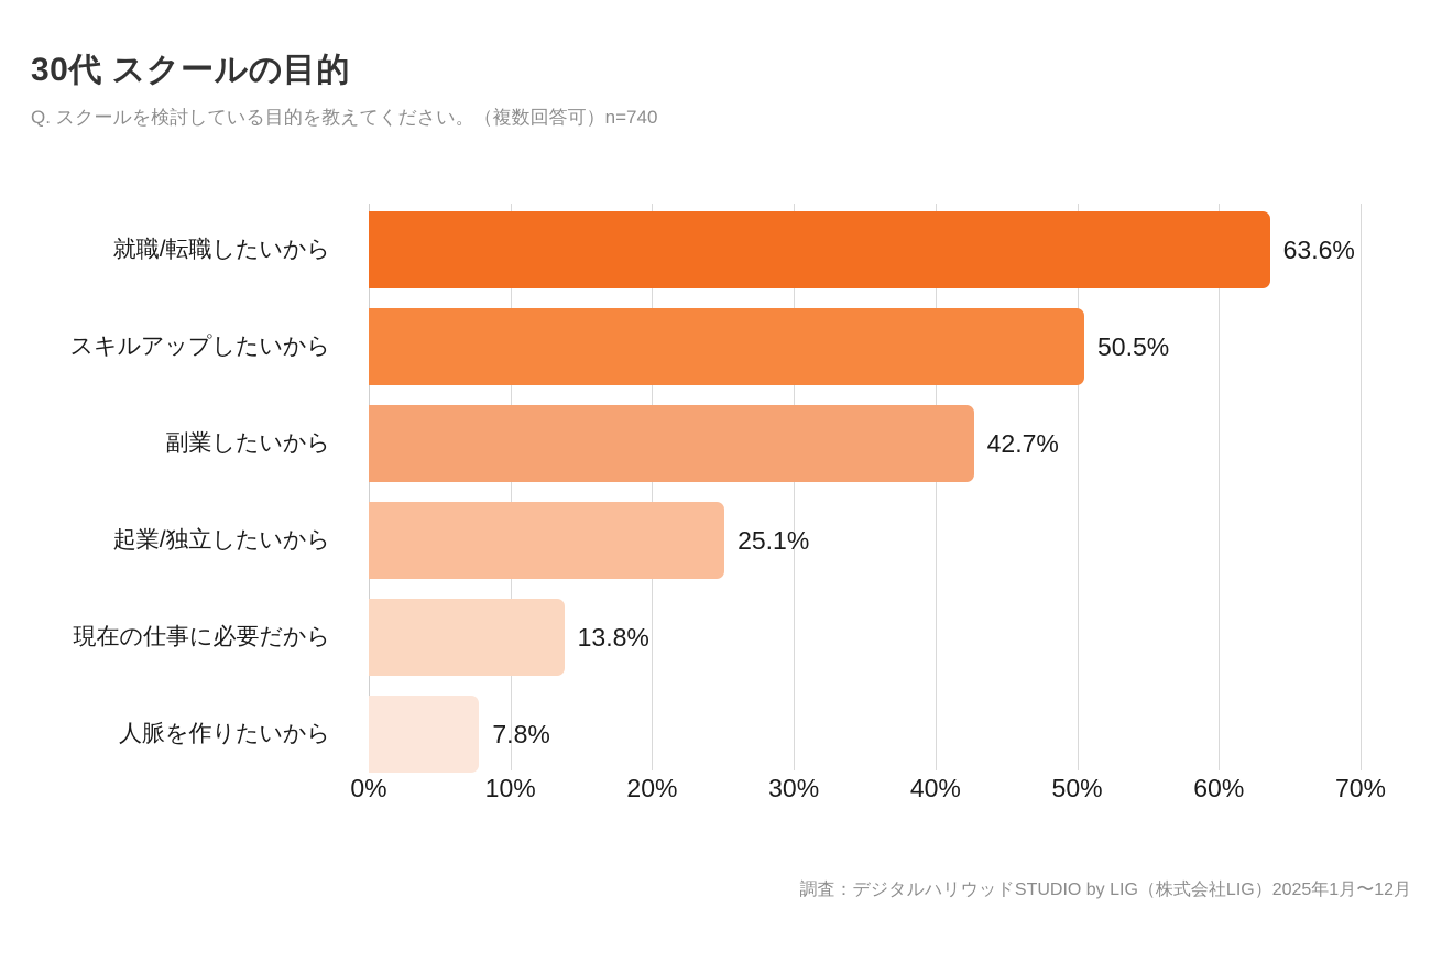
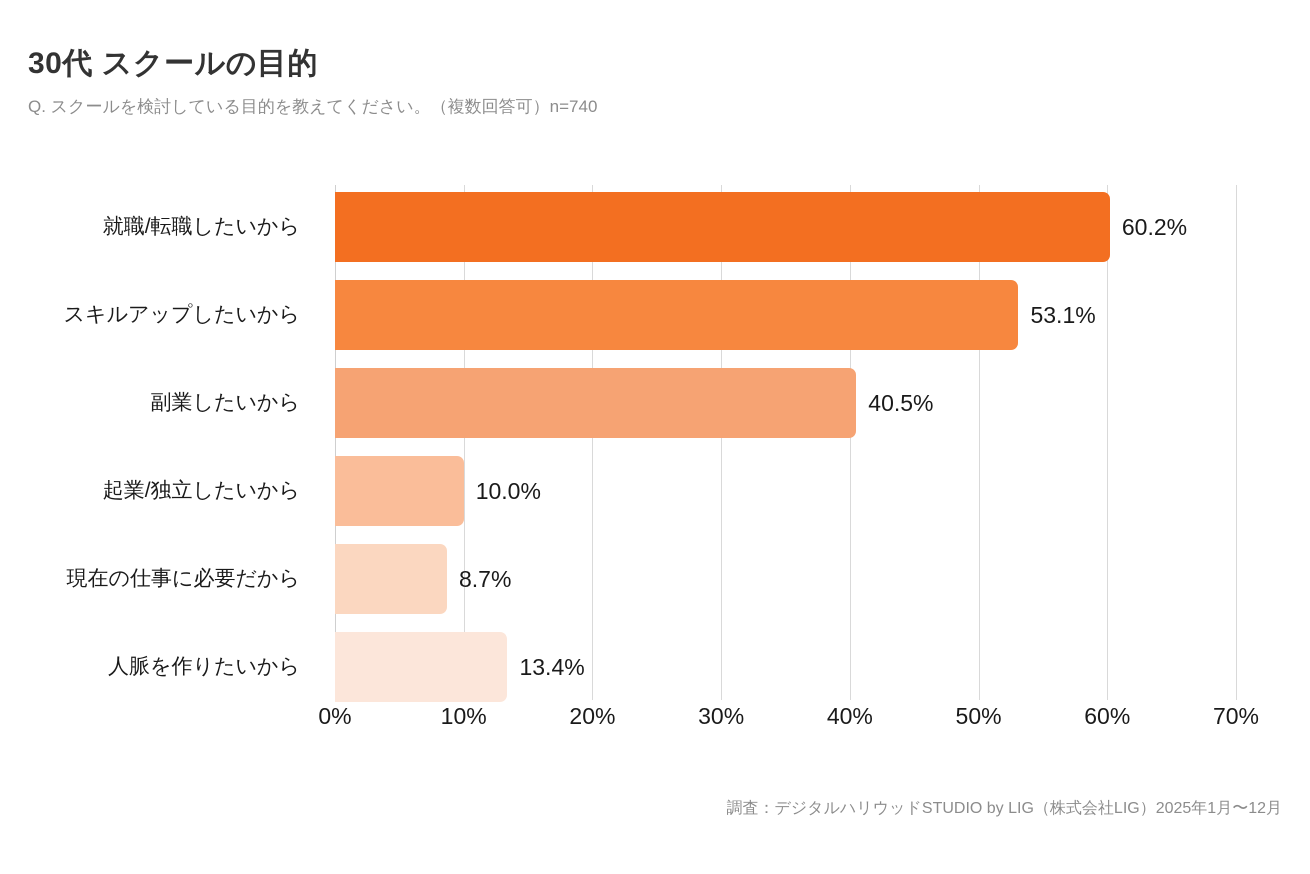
就職/転職したいから: 63.6% -> 60.2%
スキルアップしたいから: 50.5% -> 53.1%
副業したいから: 42.7% -> 40.5%
起業/独立したいから: 25.1% -> 10.0%
現在の仕事に必要だから: 13.8% -> 8.7%
人脈を作りたいから: 7.8% -> 13.4%
